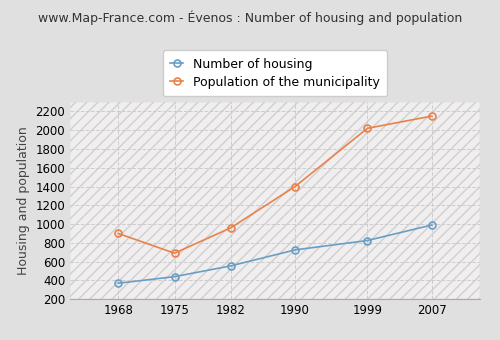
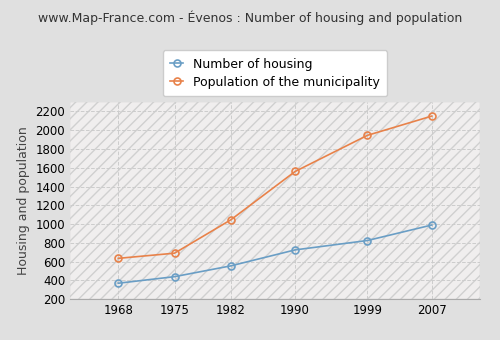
Population of the municipality/1968: 900 -> 640
Population of the municipality/1982: 960 -> 1040
Population of the municipality/1990: 1400 -> 1560
Population of the municipality/1999: 2020 -> 1940
